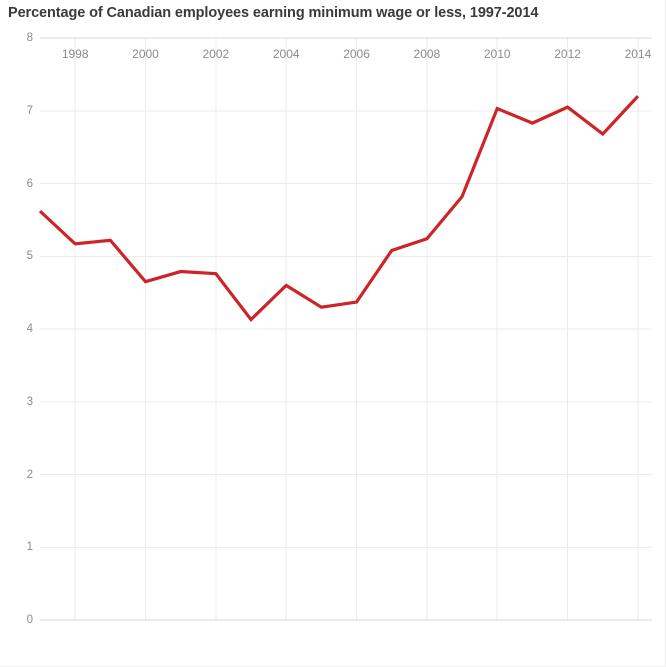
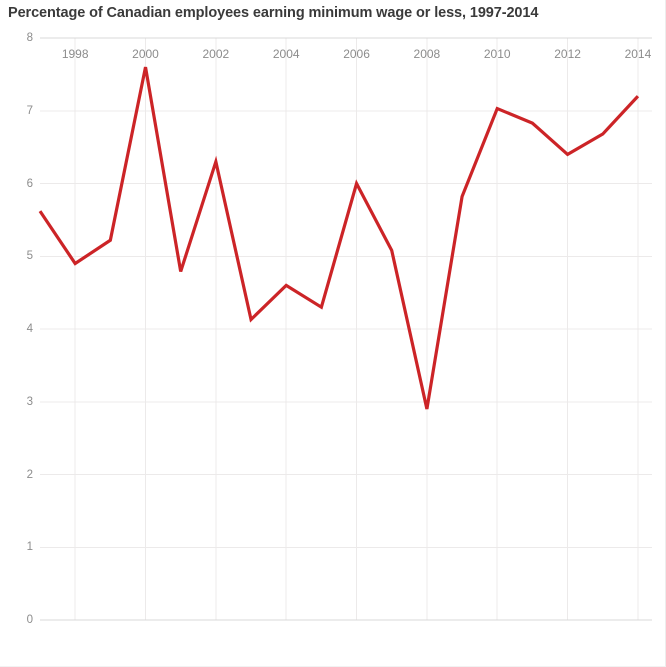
1998: 5.2 -> 4.9
2000: 4.7 -> 7.6
2002: 4.8 -> 6.3
2006: 4.4 -> 6.0
2008: 5.2 -> 2.9
2012: 7.0 -> 6.4
